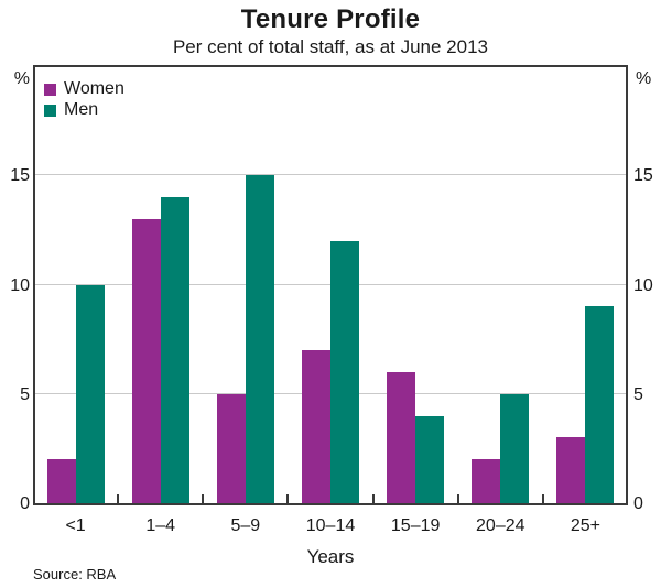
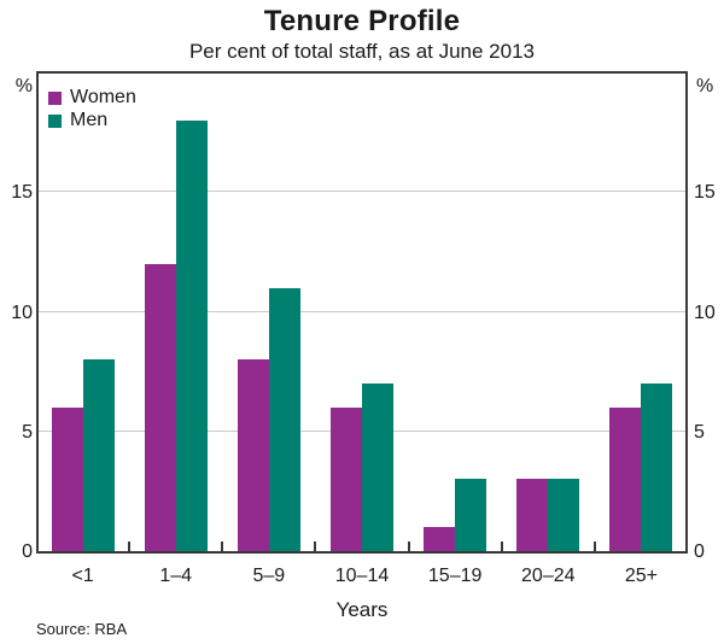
Women/<1: 2 -> 6
Men/<1: 10 -> 8
Women/1–4: 13 -> 12
Men/1–4: 14 -> 18
Women/5–9: 5 -> 8
Men/5–9: 15 -> 11
Women/10–14: 7 -> 6
Men/10–14: 12 -> 7
Women/15–19: 6 -> 1
Men/15–19: 4 -> 3
Women/20–24: 2 -> 3
Men/20–24: 5 -> 3
Women/25+: 3 -> 6
Men/25+: 9 -> 7
